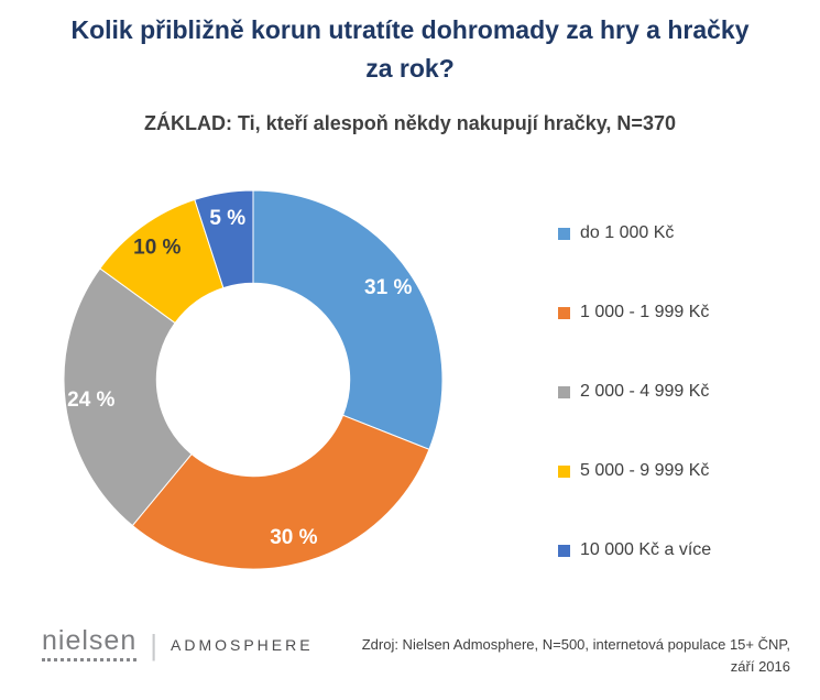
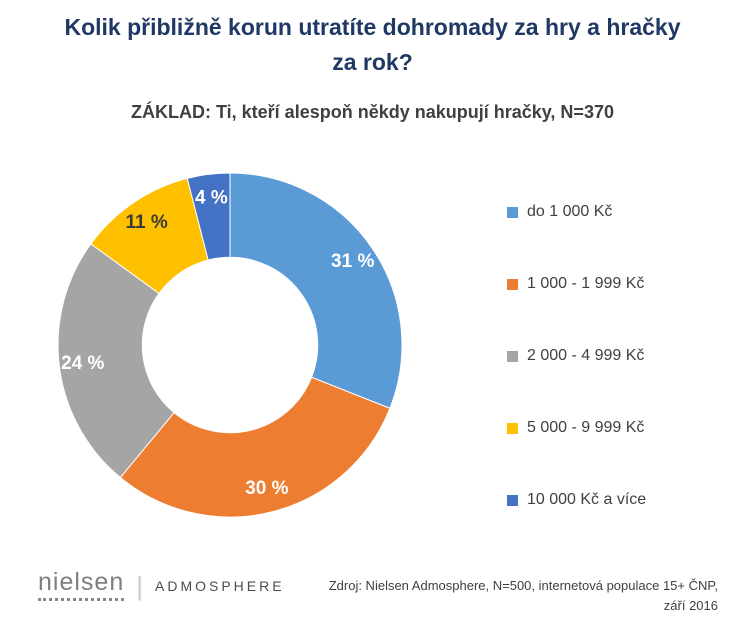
5 000 - 9 999 Kč: 10 -> 11
10 000 Kč a více: 5 -> 4
